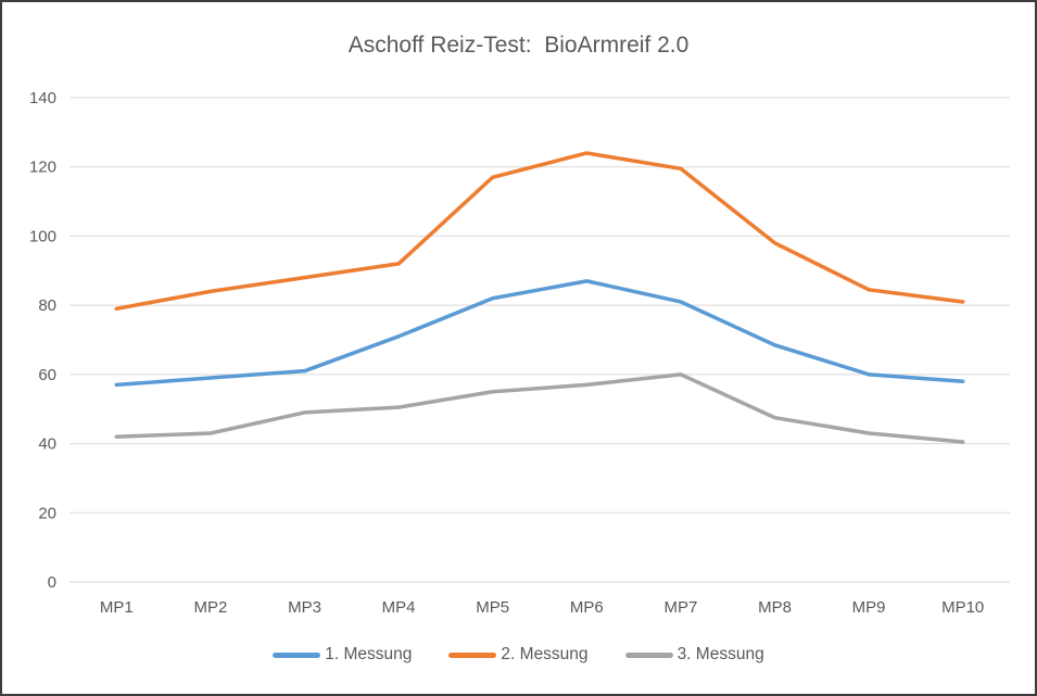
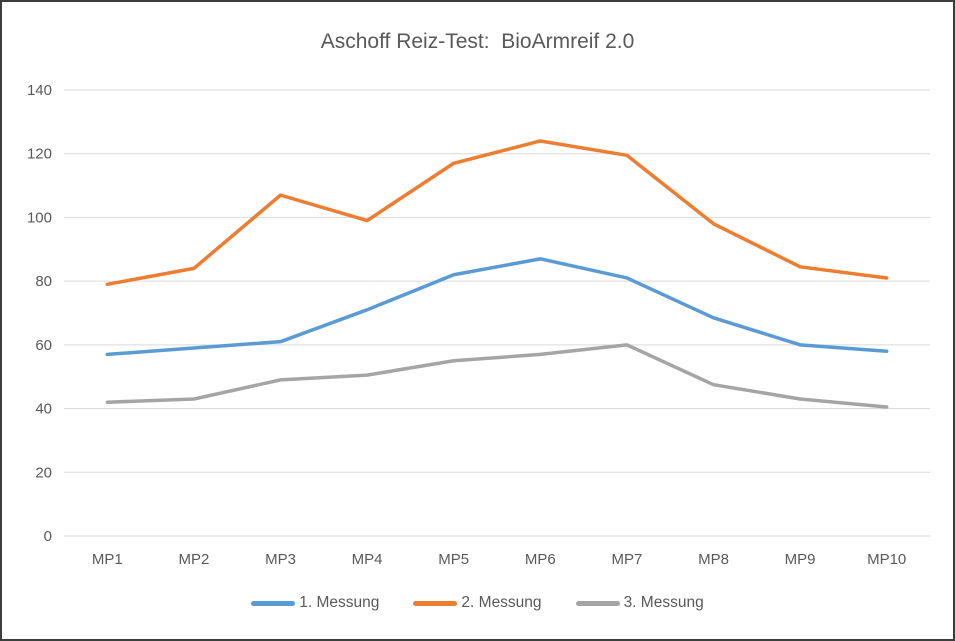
2. Messung/MP3: 88 -> 107
2. Messung/MP4: 92 -> 99
